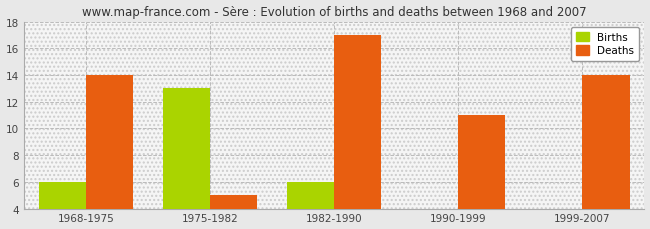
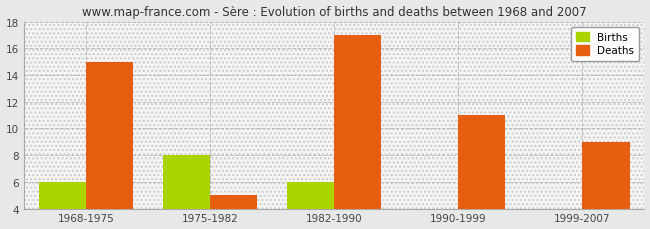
Deaths/1968-1975: 14 -> 15
Births/1975-1982: 13 -> 8
Deaths/1999-2007: 14 -> 9
